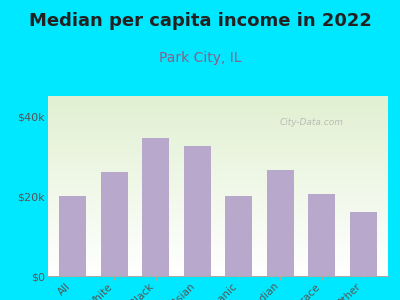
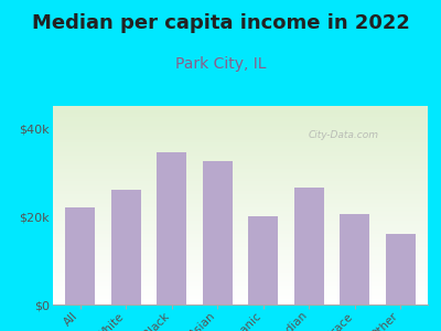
All: $20.0k -> $22.0k
